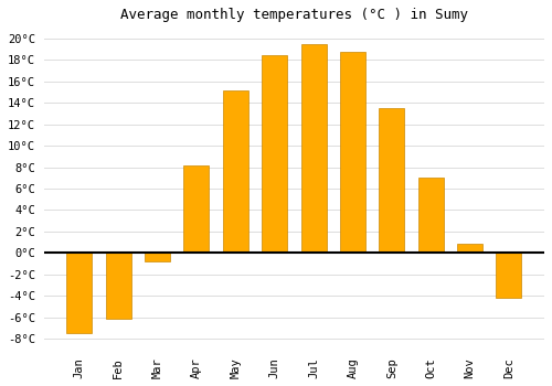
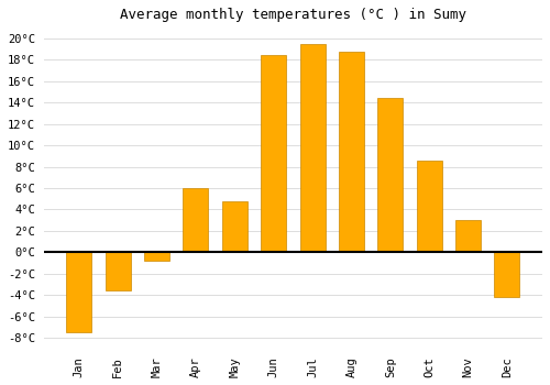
Feb: -6.2°C -> -3.6°C
Apr: 8.2°C -> 6.0°C
May: 15.2°C -> 4.8°C
Sep: 13.5°C -> 14.4°C
Oct: 7.0°C -> 8.6°C
Nov: 0.8°C -> 3.0°C
